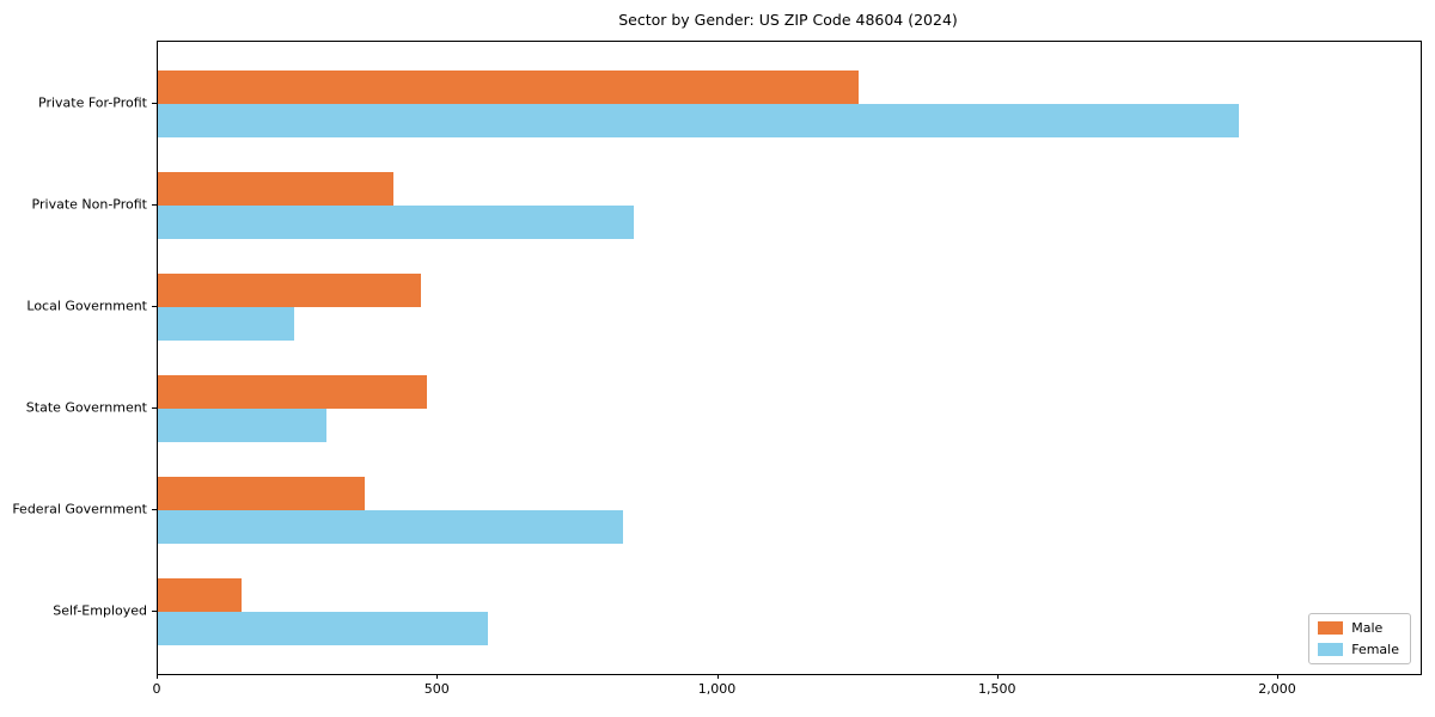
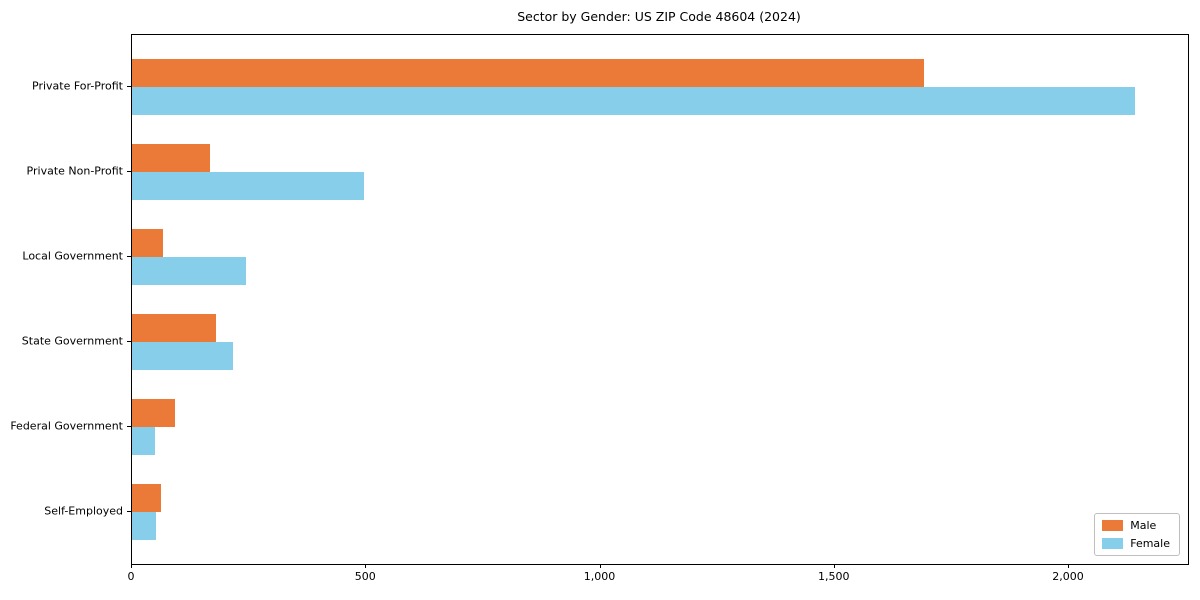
Male/Private For-Profit: 1250 -> 1690
Female/Private For-Profit: 1930 -> 2140
Male/Private Non-Profit: 420 -> 170
Female/Private Non-Profit: 850 -> 500
Male/Local Government: 470 -> 70
Male/State Government: 480 -> 180
Female/State Government: 300 -> 220
Male/Federal Government: 370 -> 90
Female/Federal Government: 830 -> 50
Male/Self-Employed: 150 -> 60
Female/Self-Employed: 590 -> 50
